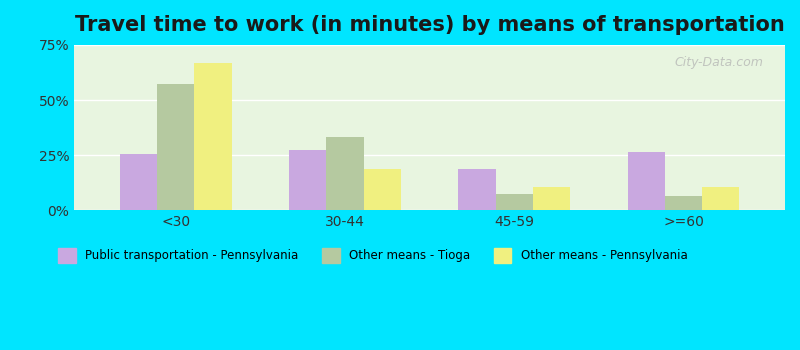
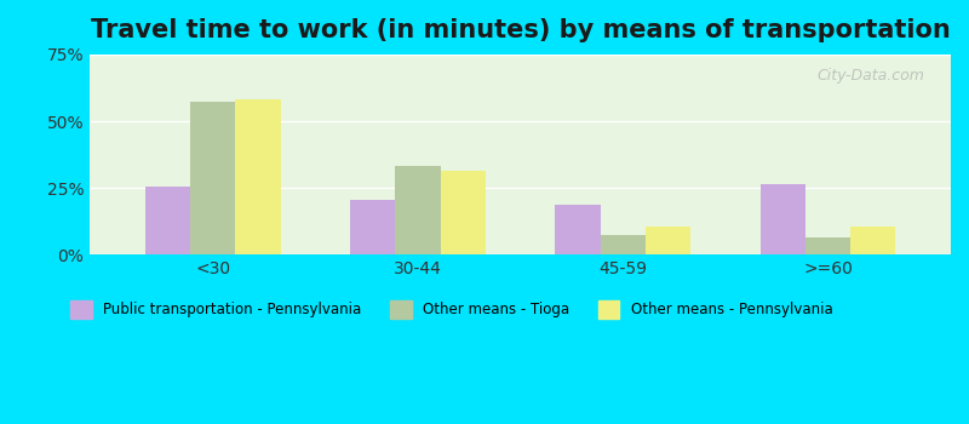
Other means - Pennsylvania/<30: 67.0% -> 58.0%
Public transportation - Pennsylvania/30-44: 27.5% -> 20.5%
Other means - Pennsylvania/30-44: 19.0% -> 31.5%
